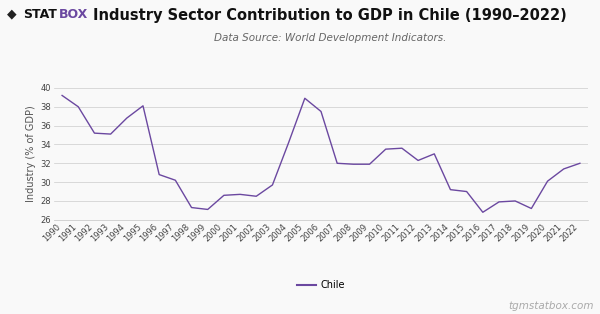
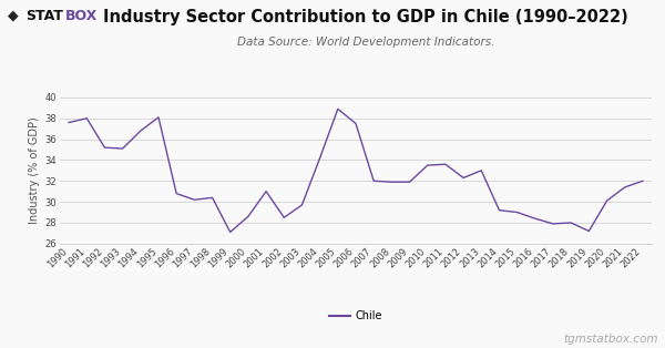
1990: 39.2 -> 37.6
1998: 27.3 -> 30.4
2001: 28.7 -> 31.0
2016: 26.8 -> 28.4
